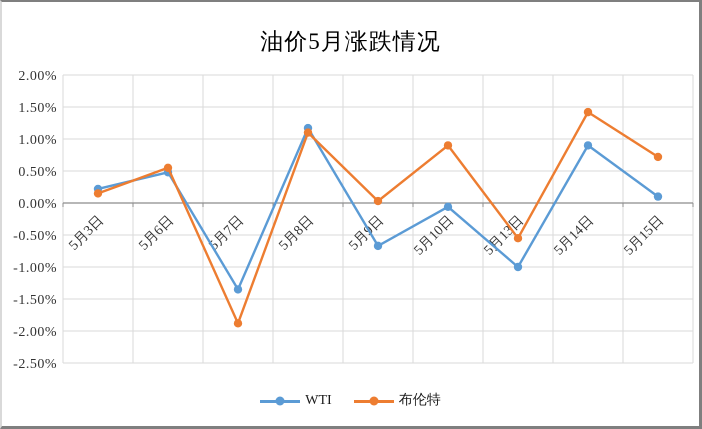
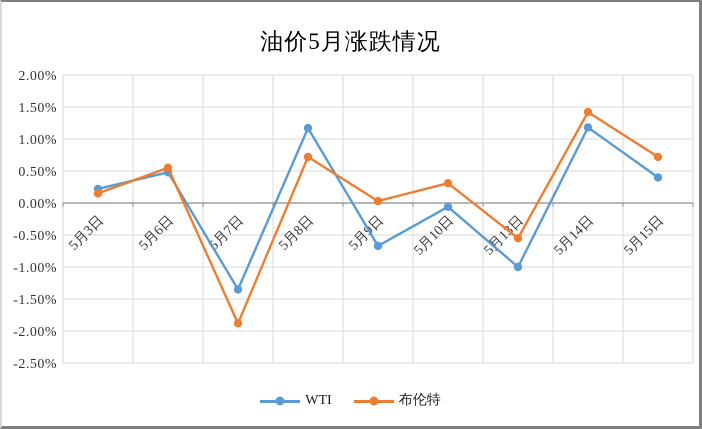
布伦特/5月8日: 1.1% -> 0.7%
布伦特/5月10日: 0.9% -> 0.3%
WTI/5月14日: 0.9% -> 1.2%
WTI/5月15日: 0.1% -> 0.4%
